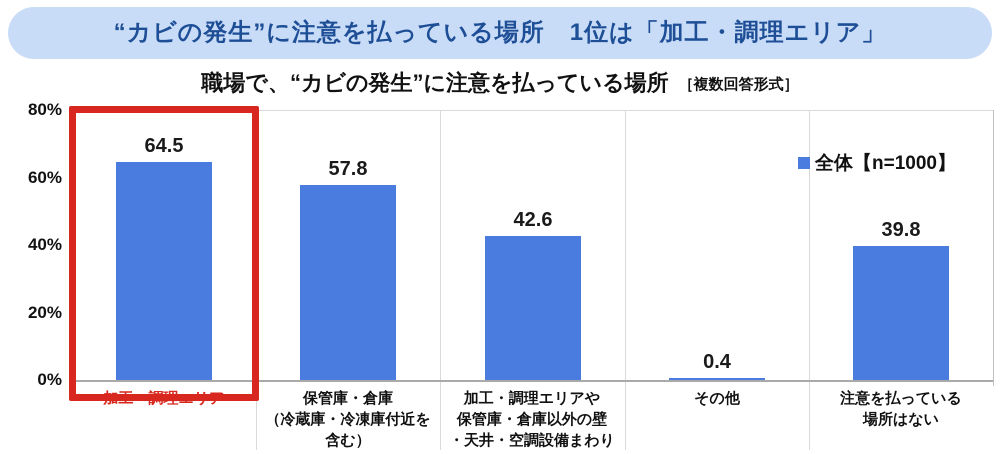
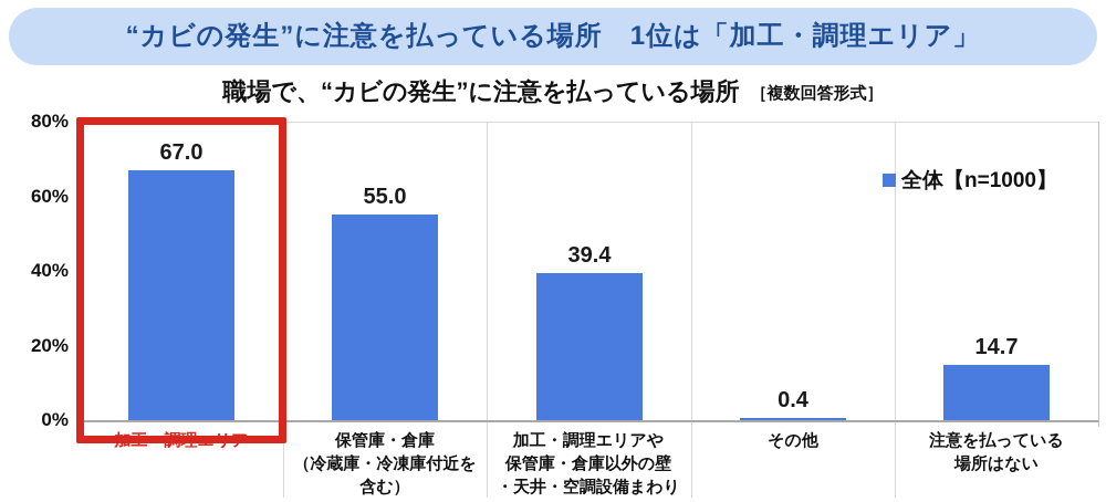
加工・調理エリア: 64.5 -> 67.0
保管庫・倉庫 （冷蔵庫・冷凍庫付近を 含む）: 57.8 -> 55.0
加工・調理エリアや 保管庫・倉庫以外の壁 ・天井・空調設備まわり: 42.6 -> 39.4
注意を払っている 場所はない: 39.8 -> 14.7
